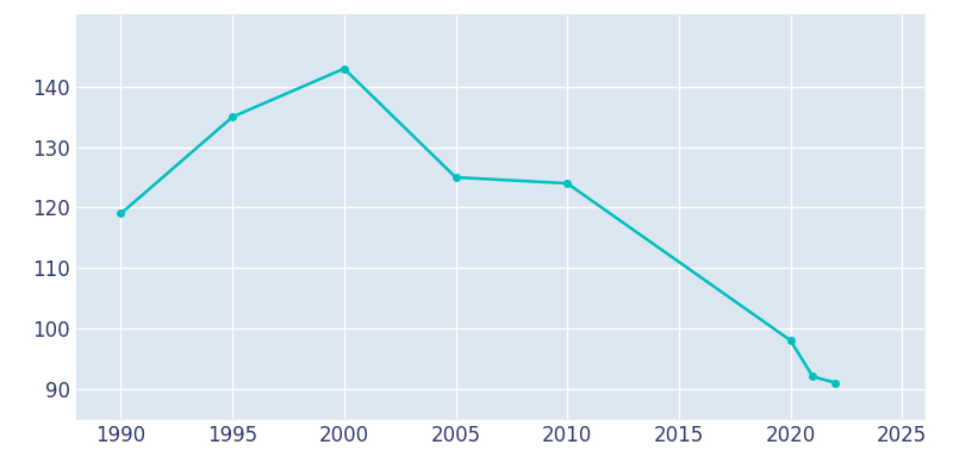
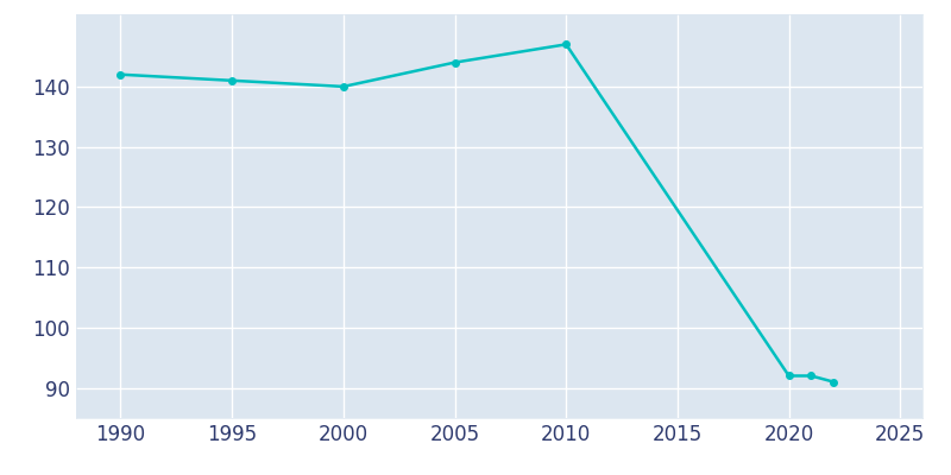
1990: 119 -> 142
1995: 135 -> 141
2000: 143 -> 140
2005: 125 -> 144
2010: 124 -> 147
2020: 98 -> 92
